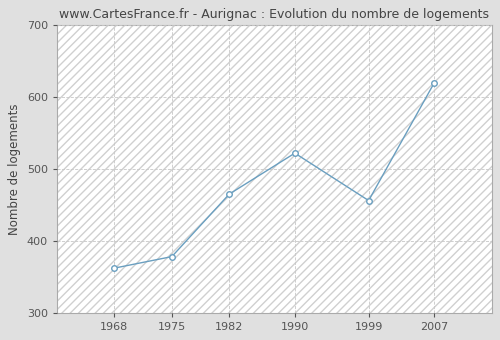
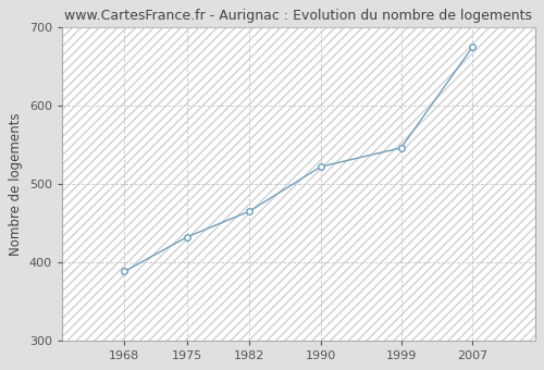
1968: 362 -> 388
1975: 378 -> 432
1999: 456 -> 546
2007: 620 -> 675
